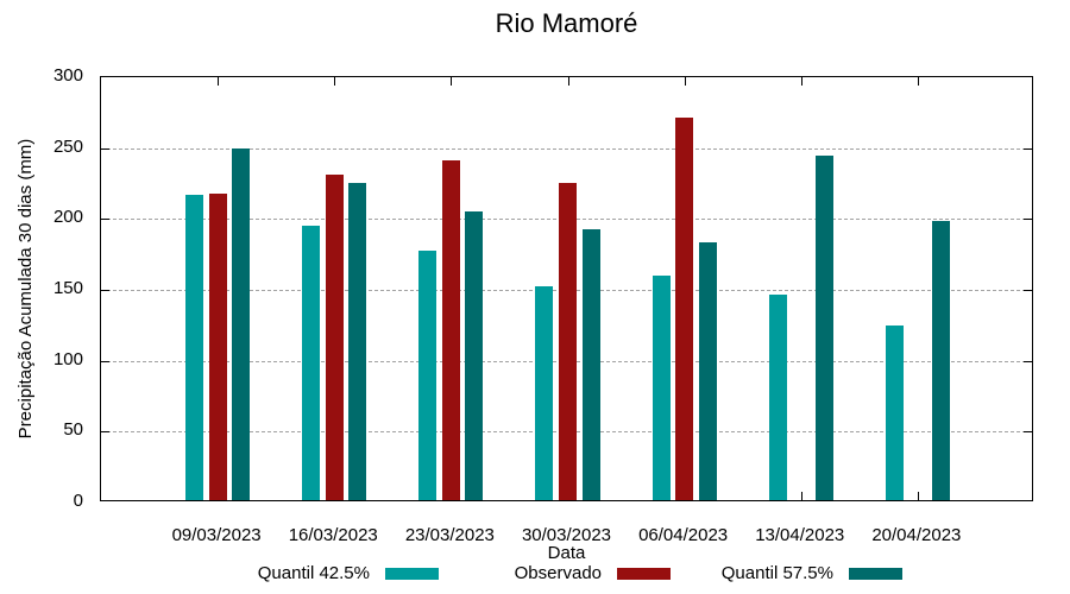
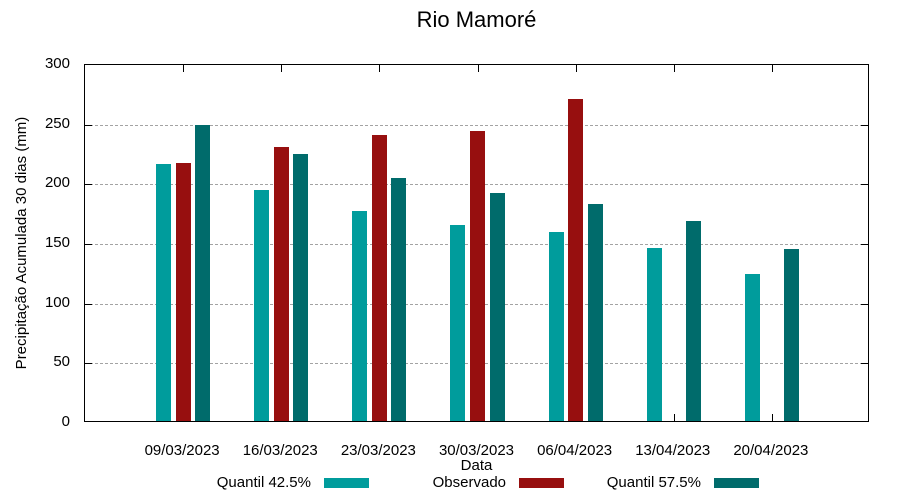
Quantil 42.5%/30/03/2023: 151 -> 164
Observado/30/03/2023: 224 -> 243
Quantil 57.5%/13/04/2023: 243 -> 168
Quantil 57.5%/20/04/2023: 197 -> 144
